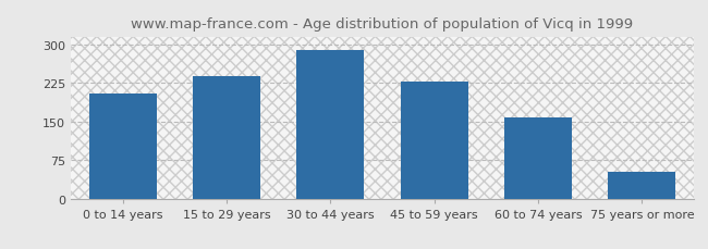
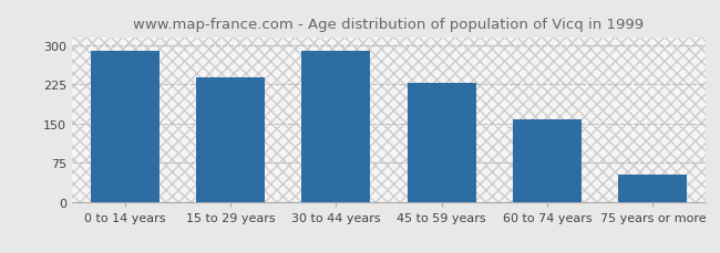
0 to 14 years: 205 -> 288
